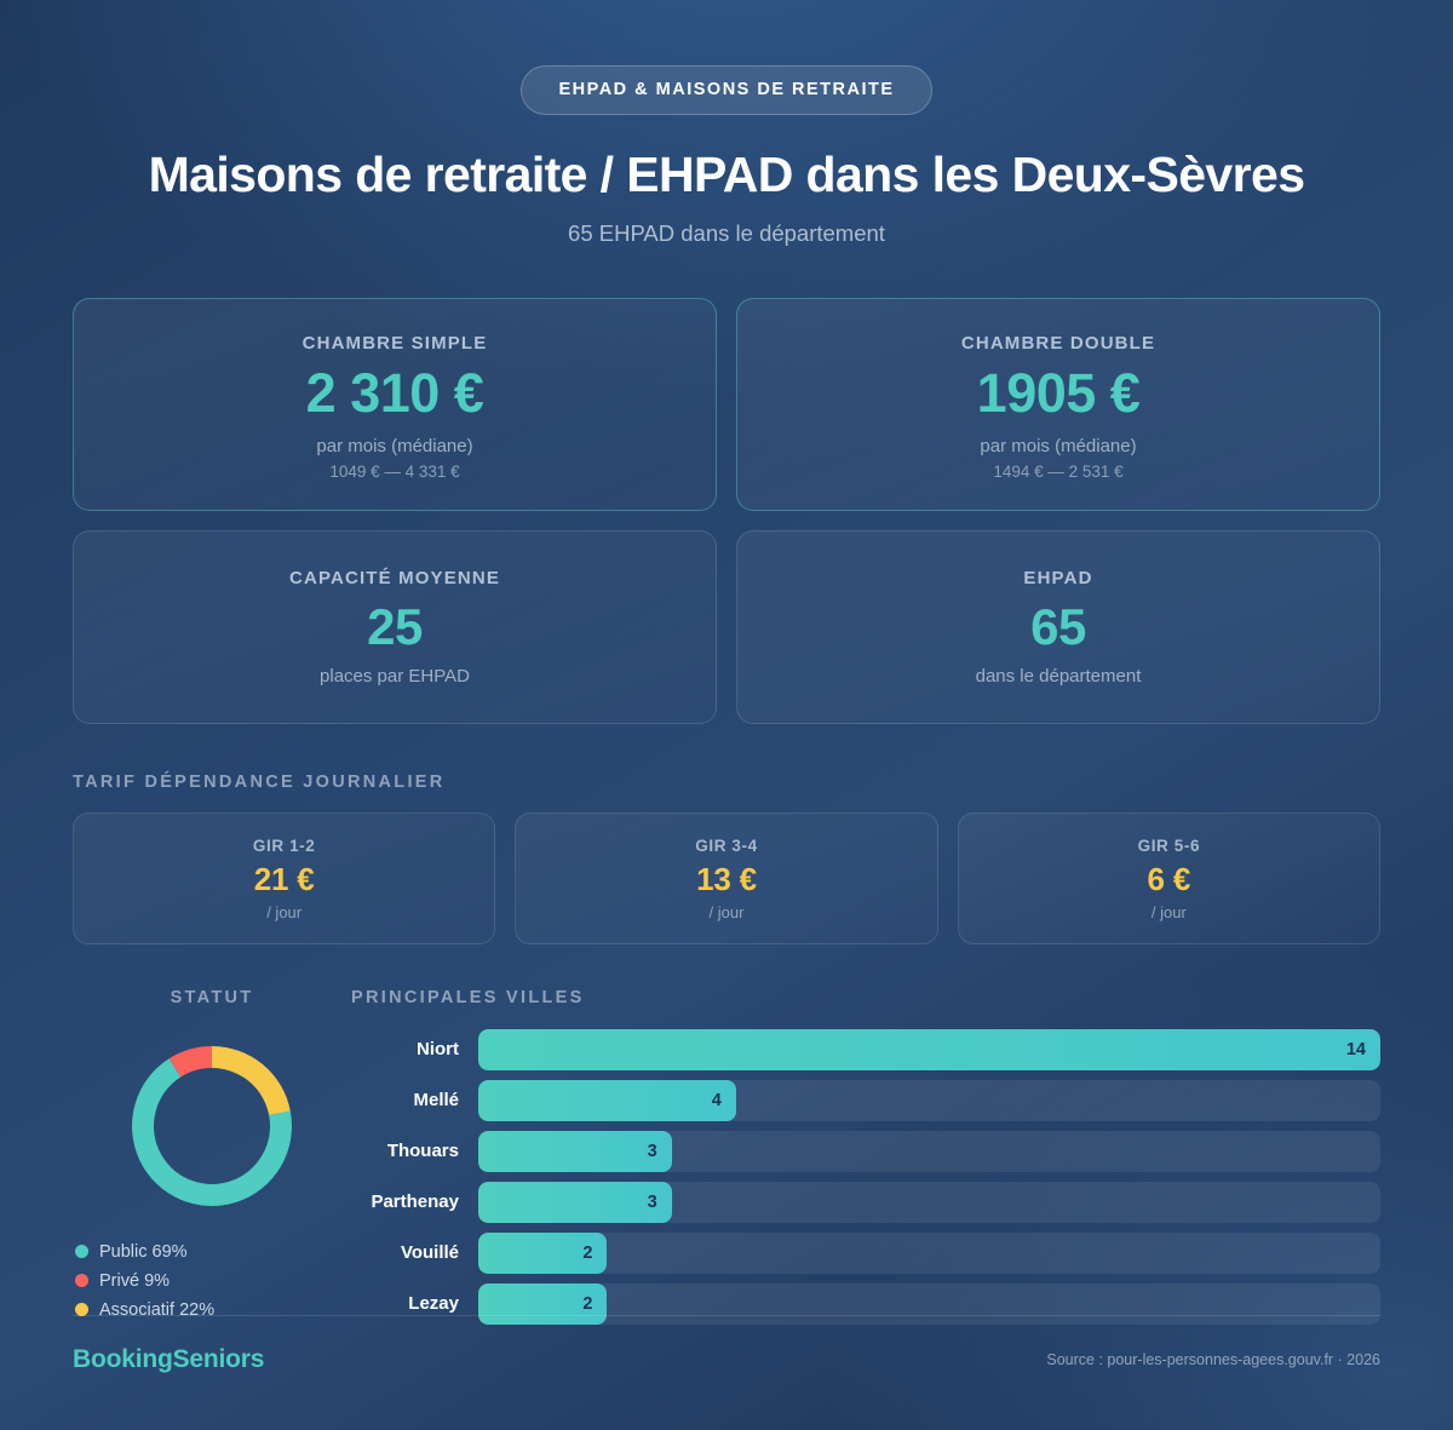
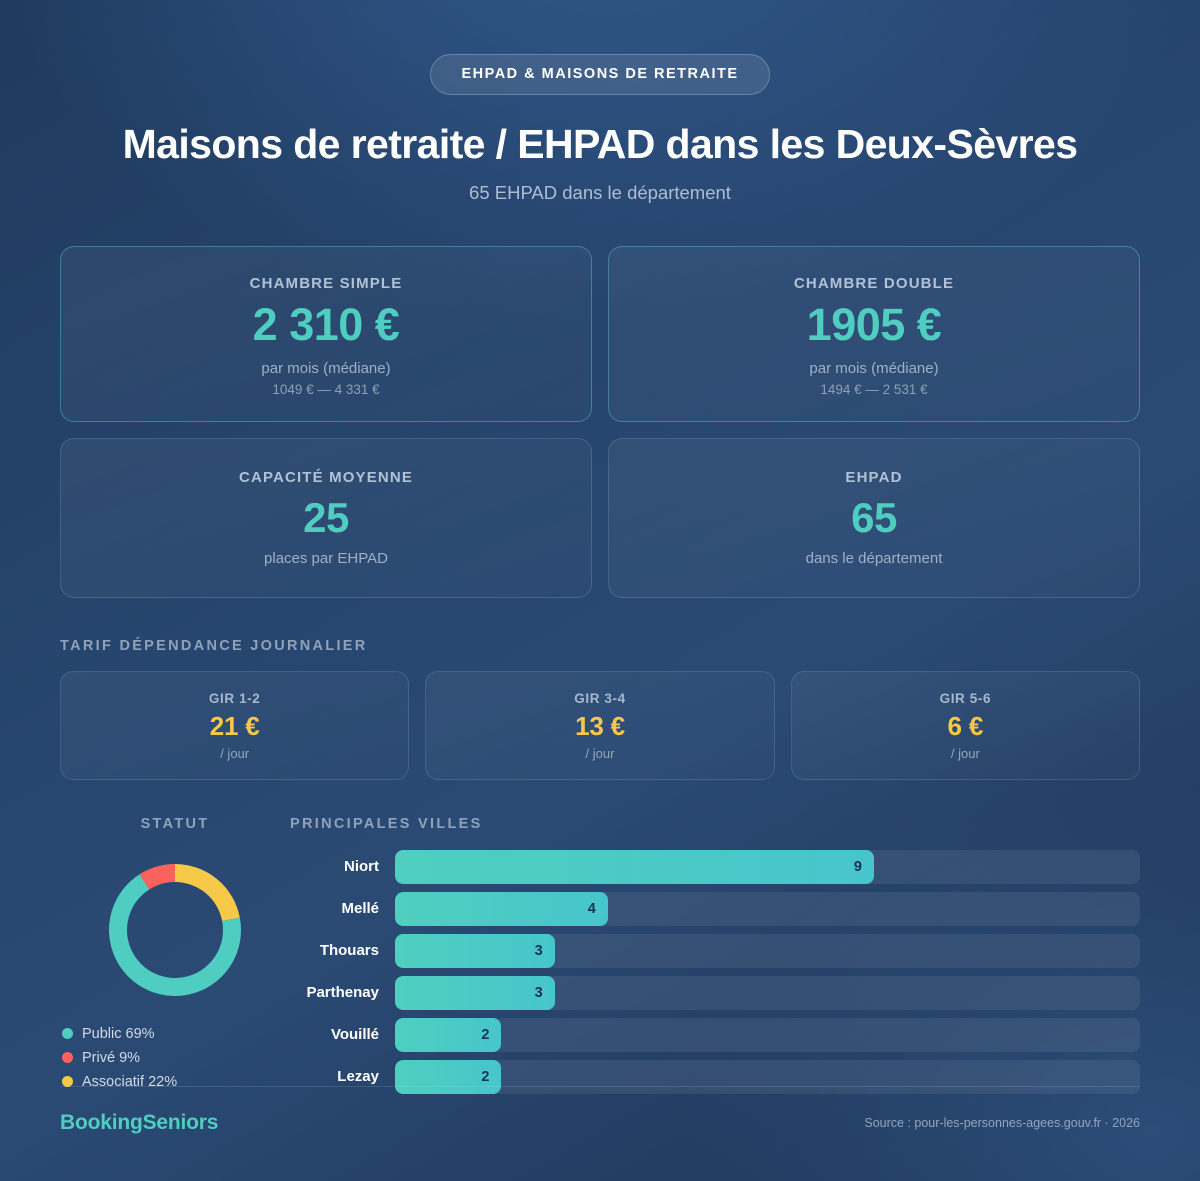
PRINCIPALES VILLES/Niort: 14 -> 9
